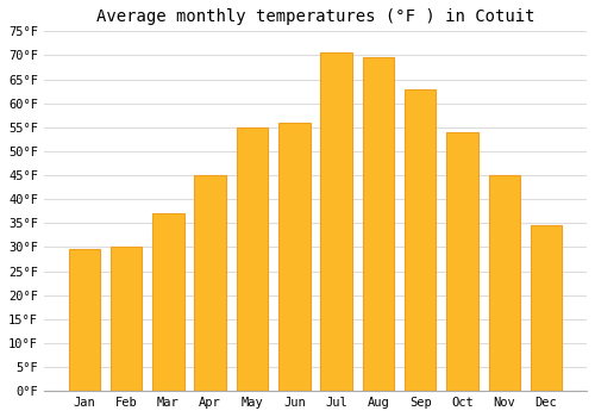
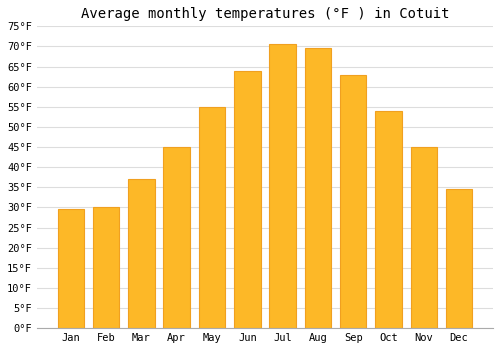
Jun: 56.0°F -> 64.0°F
